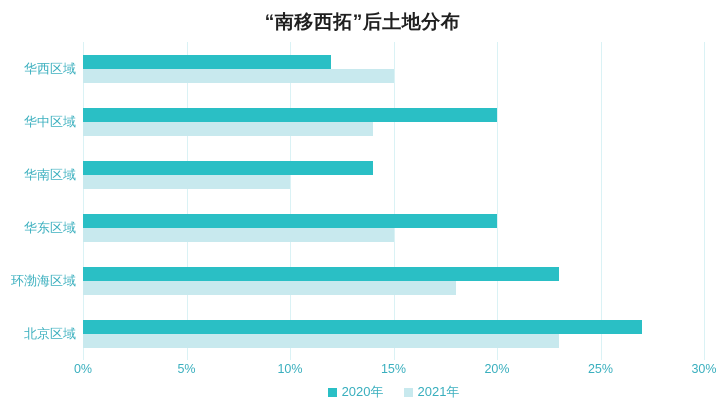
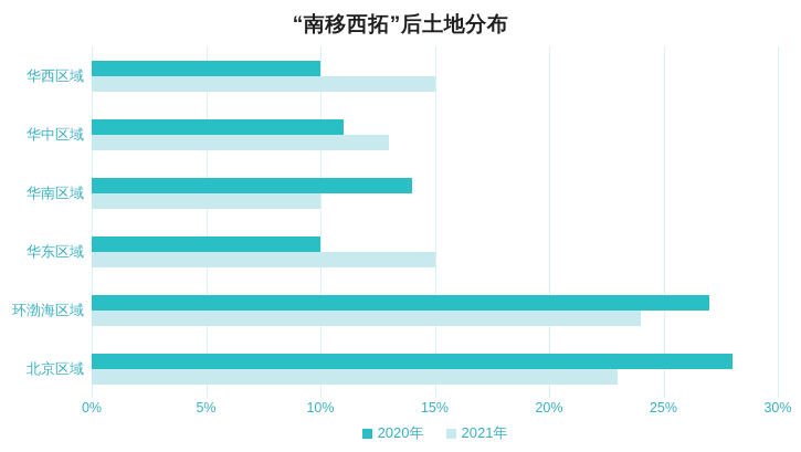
2020年/华西区域: 12% -> 10%
2020年/华中区域: 20% -> 11%
2021年/华中区域: 14% -> 13%
2020年/华东区域: 20% -> 10%
2020年/环渤海区域: 23% -> 27%
2021年/环渤海区域: 18% -> 24%
2020年/北京区域: 27% -> 28%
